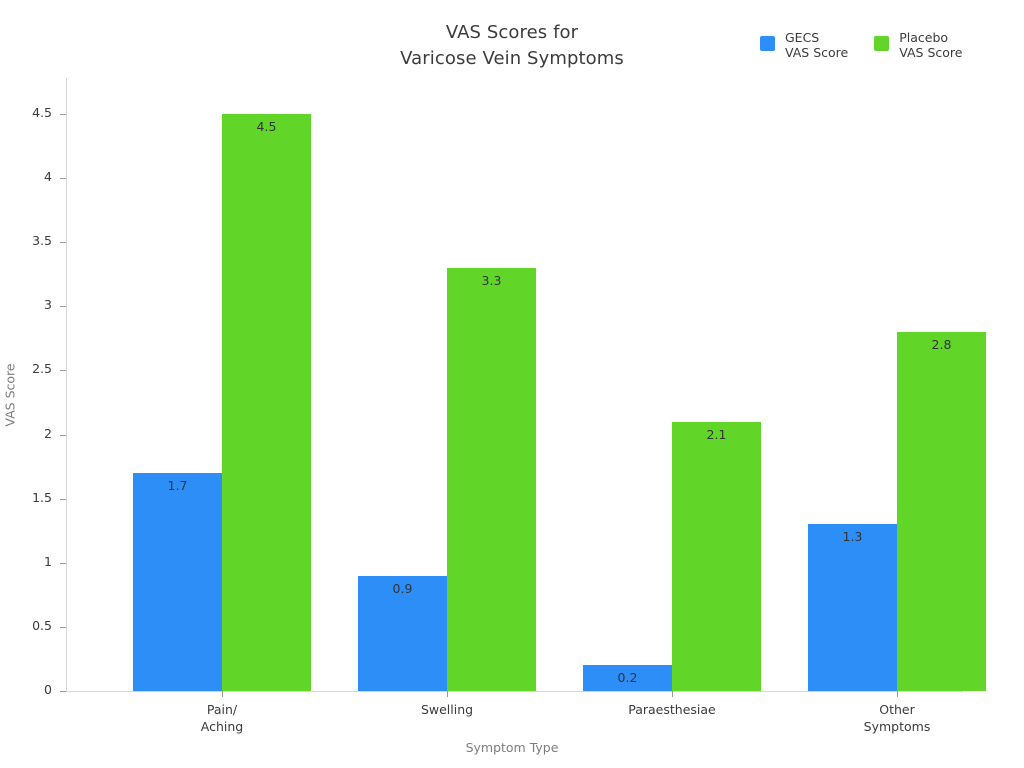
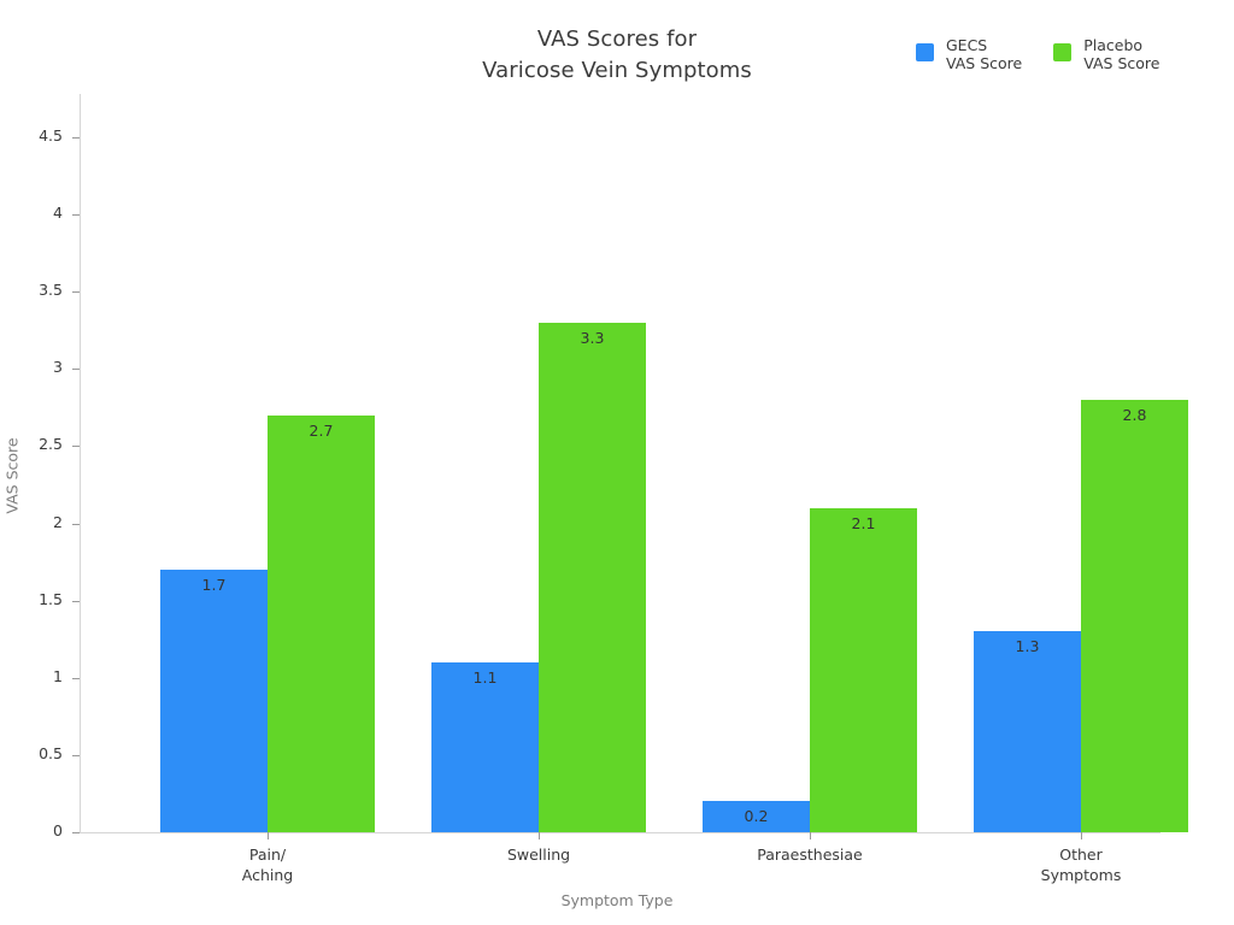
Placebo VAS Score/Pain/ Aching: 4.5 -> 2.7
GECS VAS Score/Swelling: 0.9 -> 1.1
